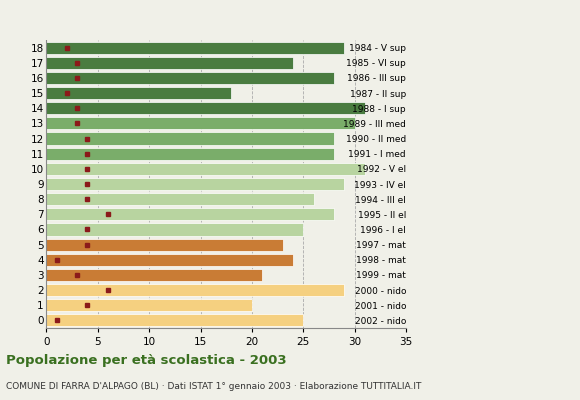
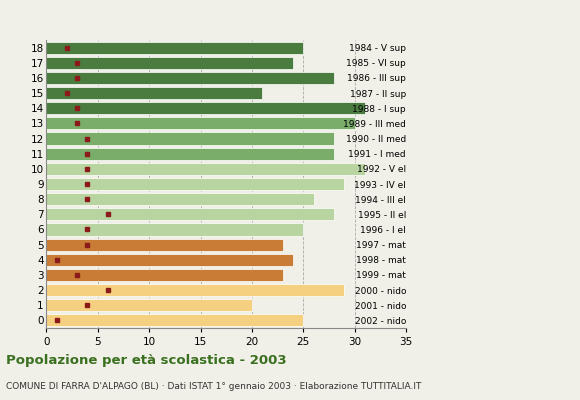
18: 29 -> 25
15: 18 -> 21
3: 21 -> 23
